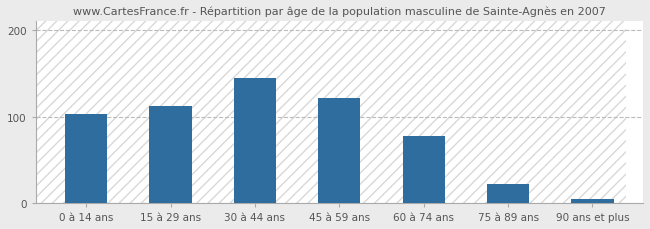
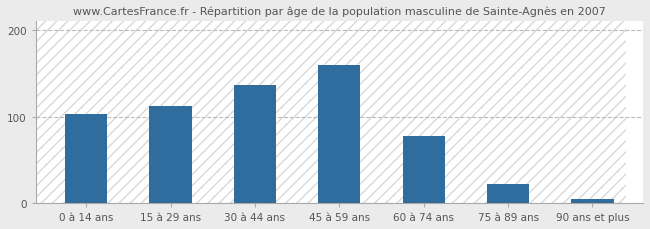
30 à 44 ans: 144 -> 137
45 à 59 ans: 122 -> 160
